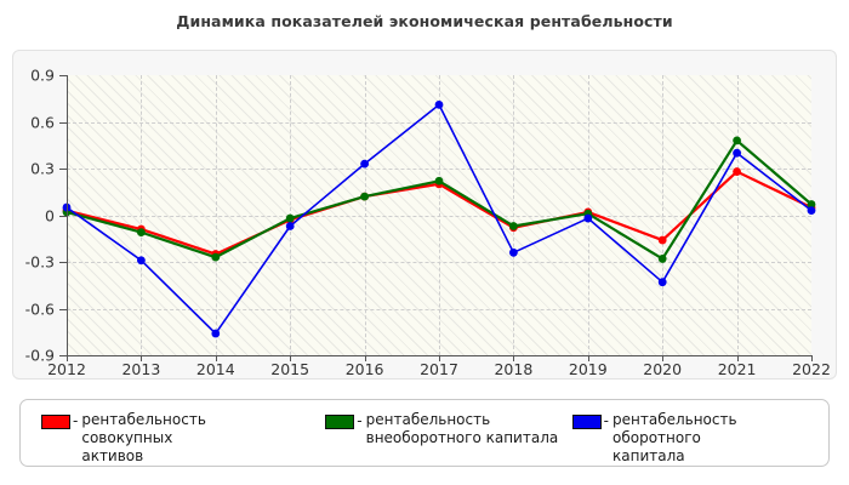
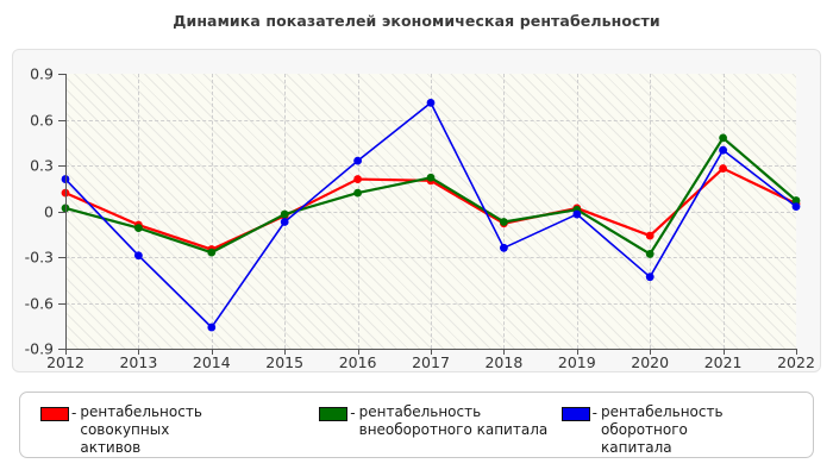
- рентабельность совокупных активов/2012: 0.03 -> 0.12
- рентабельность оборотного капитала/2012: 0.05 -> 0.21
- рентабельность совокупных активов/2016: 0.12 -> 0.21
